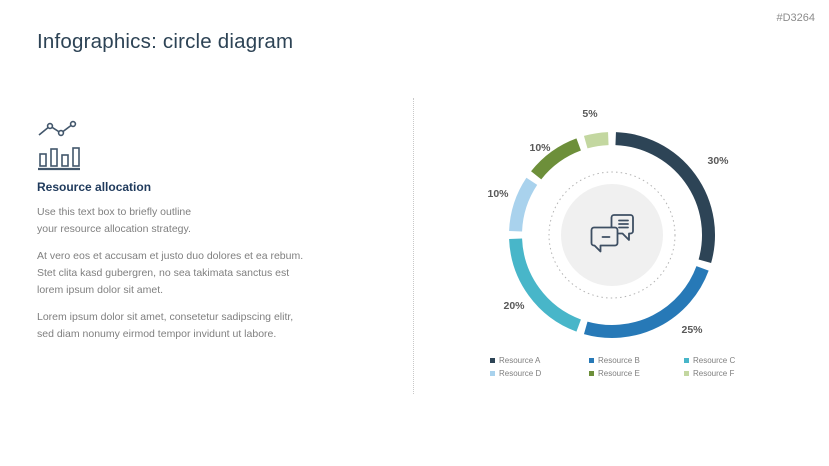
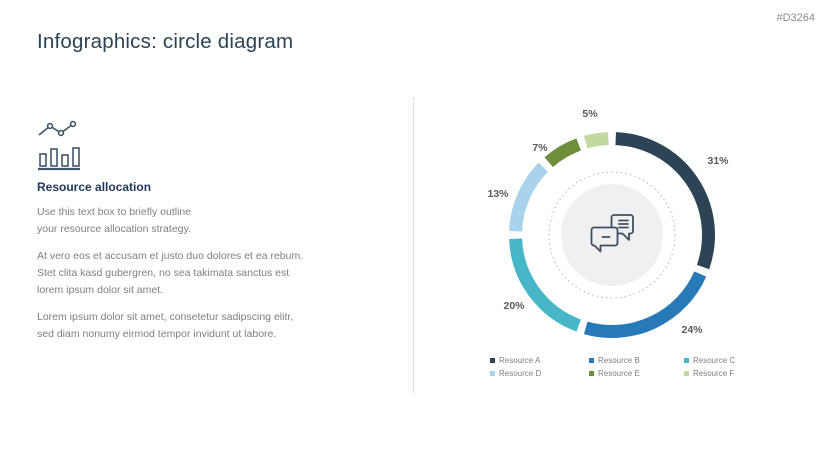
Resource A: 30% -> 31%
Resource B: 25% -> 24%
Resource D: 10% -> 13%
Resource E: 10% -> 7%
